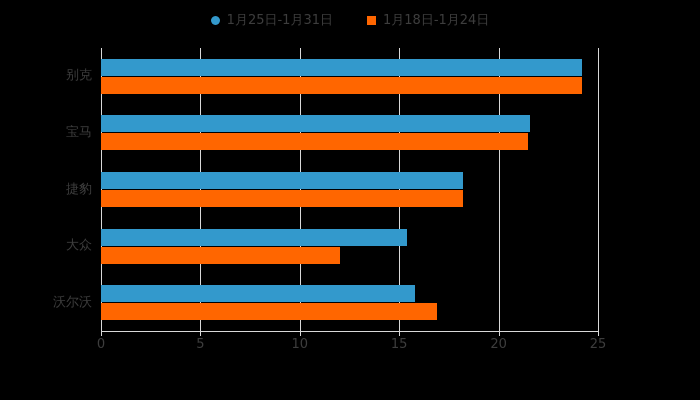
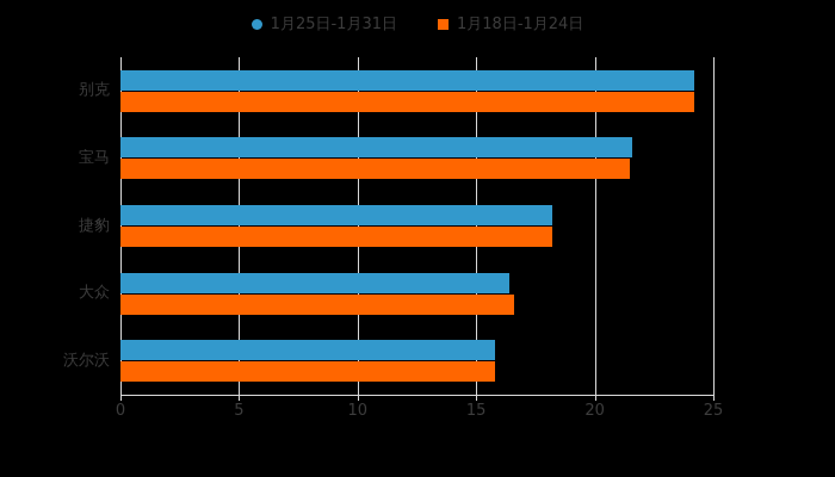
1月25日-1月31日/大众: 15.4 -> 16.4
1月18日-1月24日/大众: 12.0 -> 16.6
1月18日-1月24日/沃尔沃: 16.9 -> 15.8
